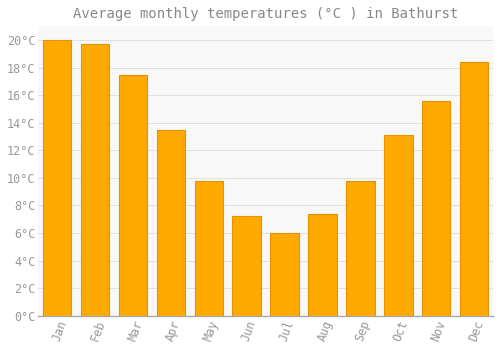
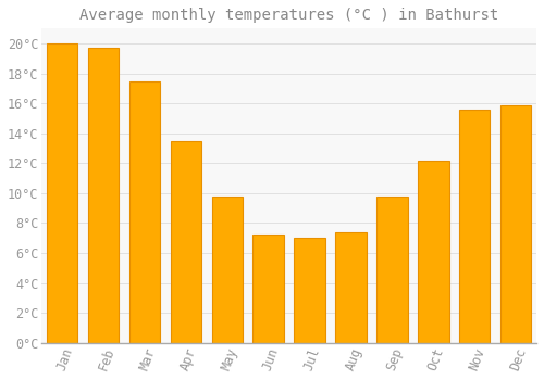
Jul: 6.0°C -> 7.0°C
Oct: 13.1°C -> 12.2°C
Dec: 18.4°C -> 15.9°C
